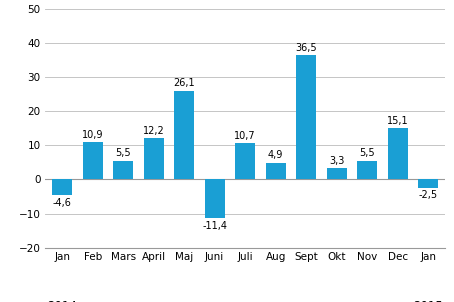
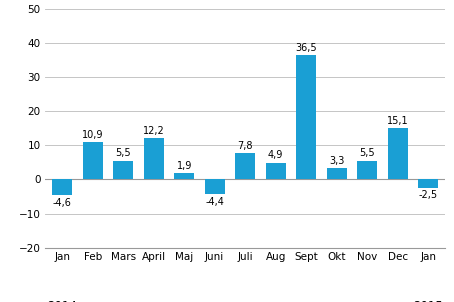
Maj: 26,1 -> 1,9
Juni: -11,4 -> -4,4
Juli: 10,7 -> 7,8
